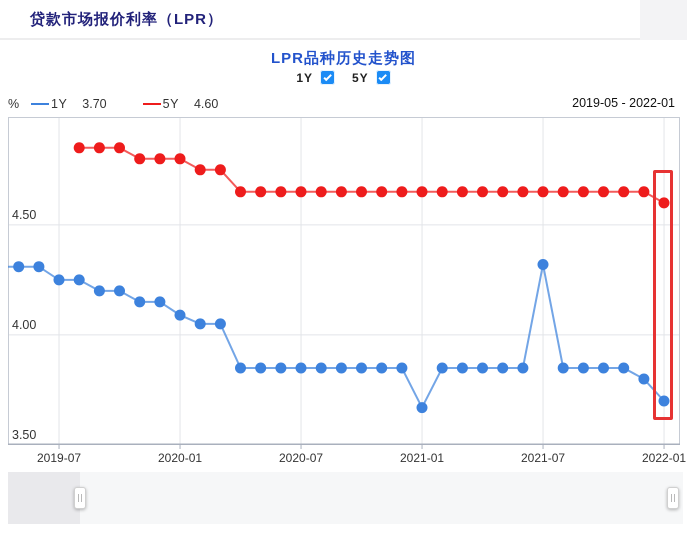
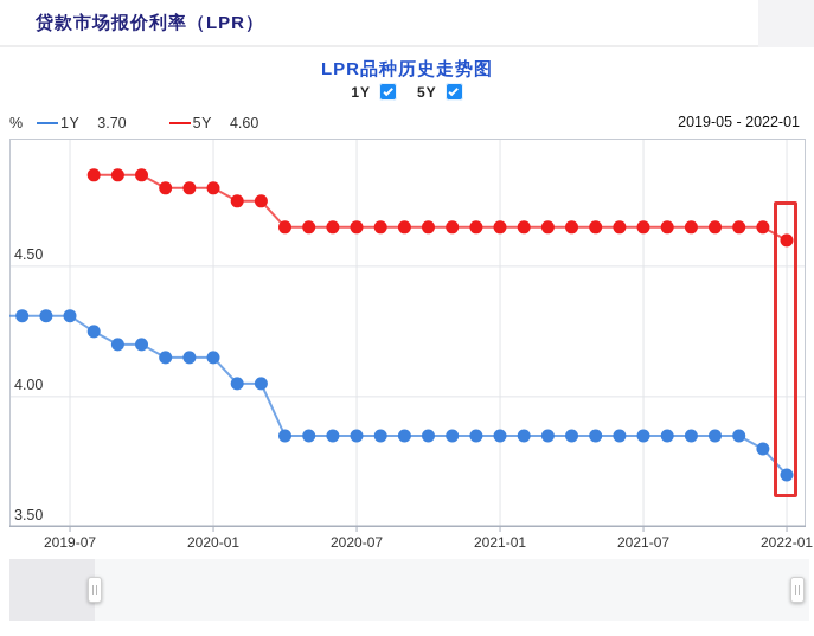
1Y/2019-07: 4.25 -> 4.31
1Y/2020-01: 4.09 -> 4.15
1Y/2021-01: 3.67 -> 3.85
1Y/2021-07: 4.32 -> 3.85
